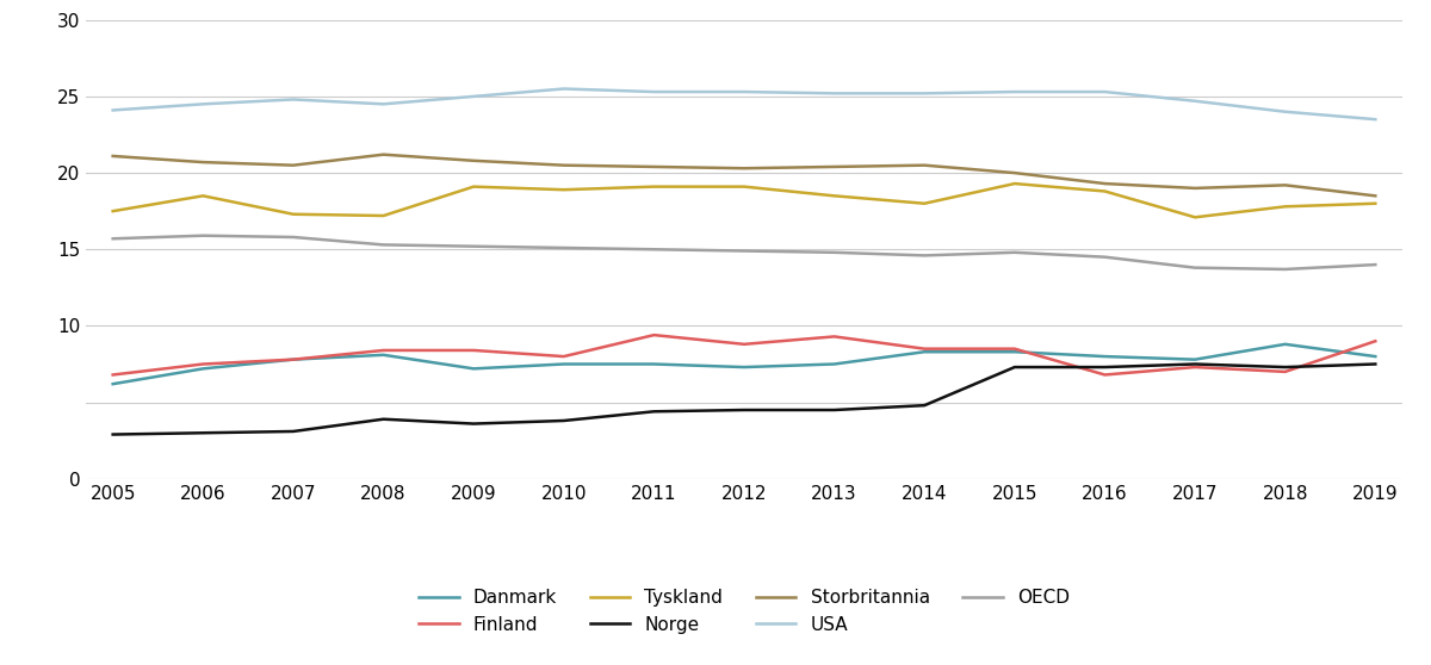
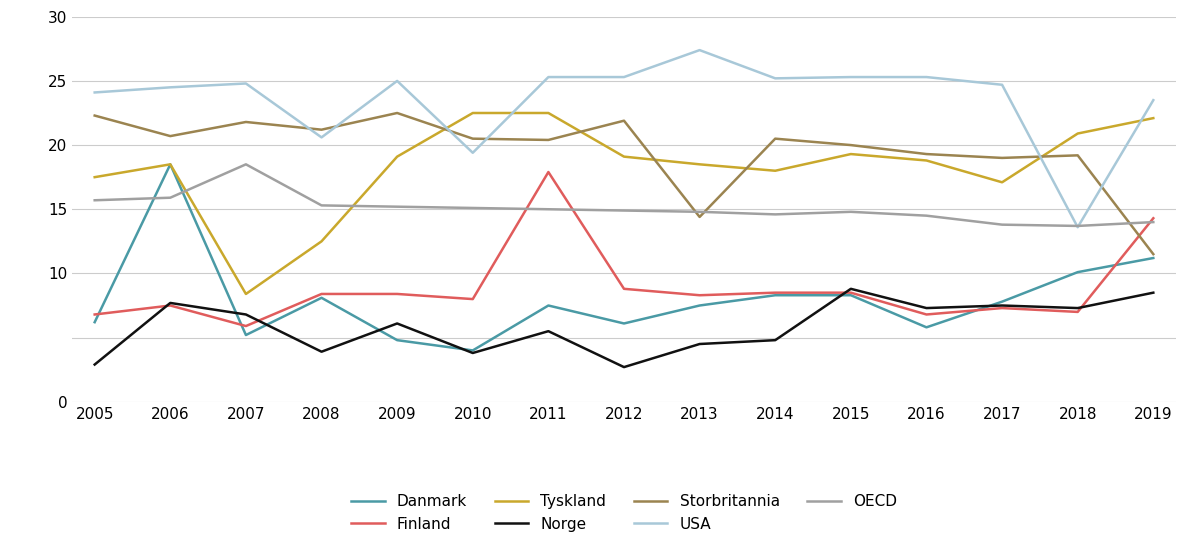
Storbritannia/2005: 21.1 -> 22.3
Danmark/2006: 7.2 -> 18.5
Norge/2006: 3.0 -> 7.7
Danmark/2007: 7.8 -> 5.2
Finland/2007: 7.8 -> 5.9
Tyskland/2007: 17.3 -> 8.4
Norge/2007: 3.1 -> 6.8
Storbritannia/2007: 20.5 -> 21.8
OECD/2007: 15.8 -> 18.5
Tyskland/2008: 17.2 -> 12.5
USA/2008: 24.5 -> 20.6
Danmark/2009: 7.2 -> 4.8
Norge/2009: 3.6 -> 6.1
Storbritannia/2009: 20.8 -> 22.5
Danmark/2010: 7.5 -> 4.0
Tyskland/2010: 18.9 -> 22.5
USA/2010: 25.5 -> 19.4
Finland/2011: 9.4 -> 17.9
Tyskland/2011: 19.1 -> 22.5
Norge/2011: 4.4 -> 5.5
Danmark/2012: 7.3 -> 6.1
Norge/2012: 4.5 -> 2.7
Storbritannia/2012: 20.3 -> 21.9
Finland/2013: 9.3 -> 8.3
Storbritannia/2013: 20.4 -> 14.4
USA/2013: 25.2 -> 27.4
Norge/2015: 7.3 -> 8.8
Danmark/2016: 8.0 -> 5.8
Danmark/2018: 8.8 -> 10.1
Tyskland/2018: 17.8 -> 20.9
USA/2018: 24.0 -> 13.6
Danmark/2019: 8.0 -> 11.2
Finland/2019: 9.0 -> 14.3
Tyskland/2019: 18.0 -> 22.1
Norge/2019: 7.5 -> 8.5
Storbritannia/2019: 18.5 -> 11.5
